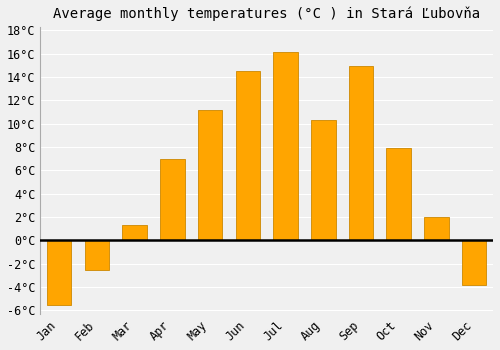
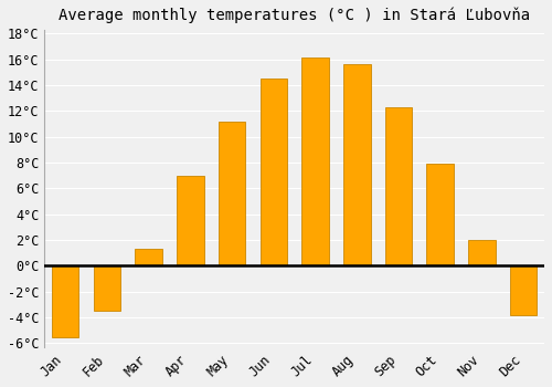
Feb: -2.5°C -> -3.5°C
Aug: 10.3°C -> 15.6°C
Sep: 14.9°C -> 12.3°C
